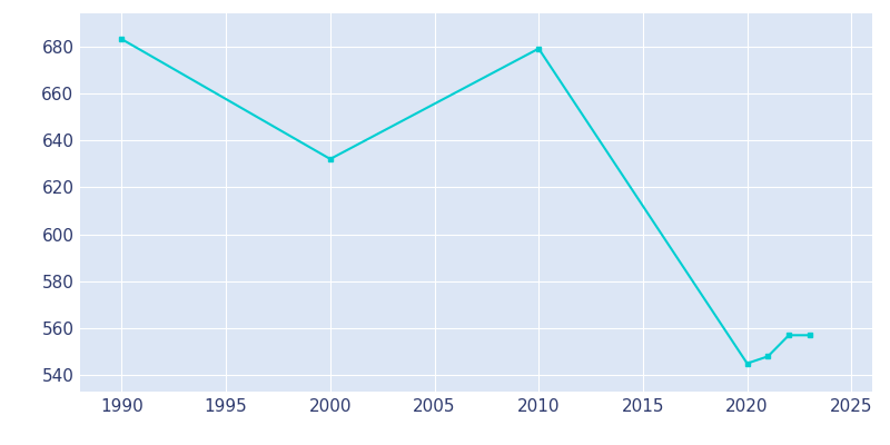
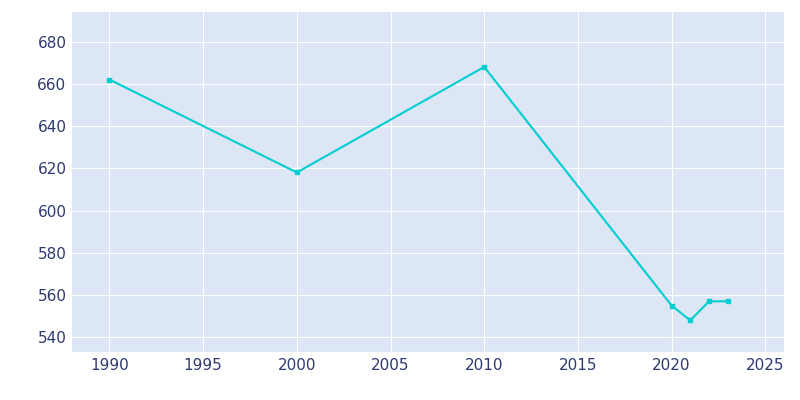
1990: 683 -> 662
2000: 632 -> 618
2010: 679 -> 668
2020: 545 -> 555
